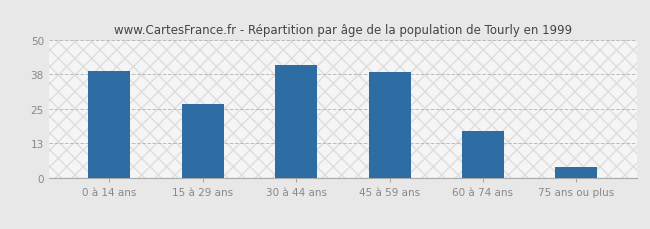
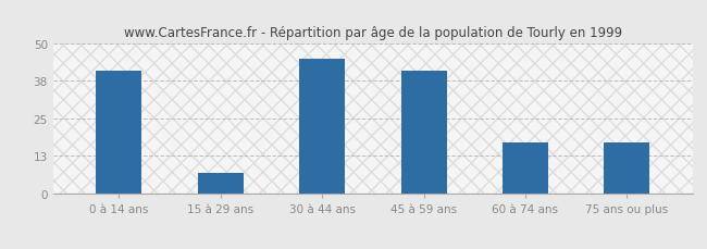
0 à 14 ans: 39.0 -> 41.0
15 à 29 ans: 27.0 -> 7.0
30 à 44 ans: 41.0 -> 45.0
45 à 59 ans: 38.5 -> 41.0
75 ans ou plus: 4.0 -> 17.0
